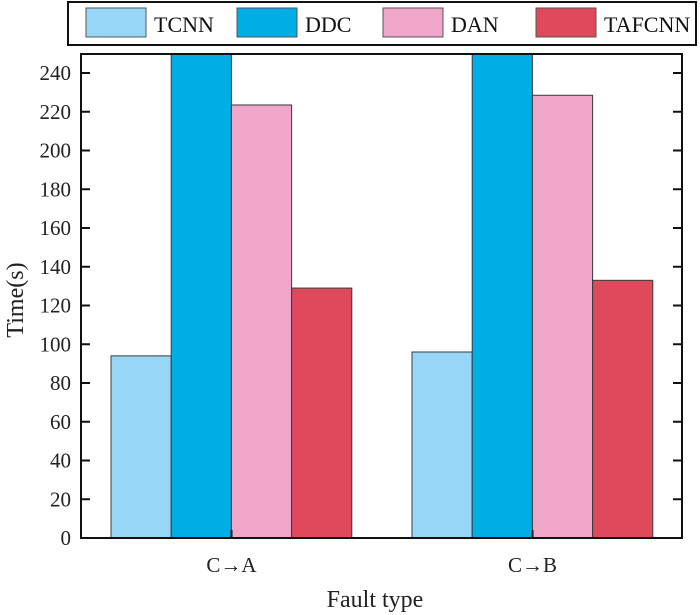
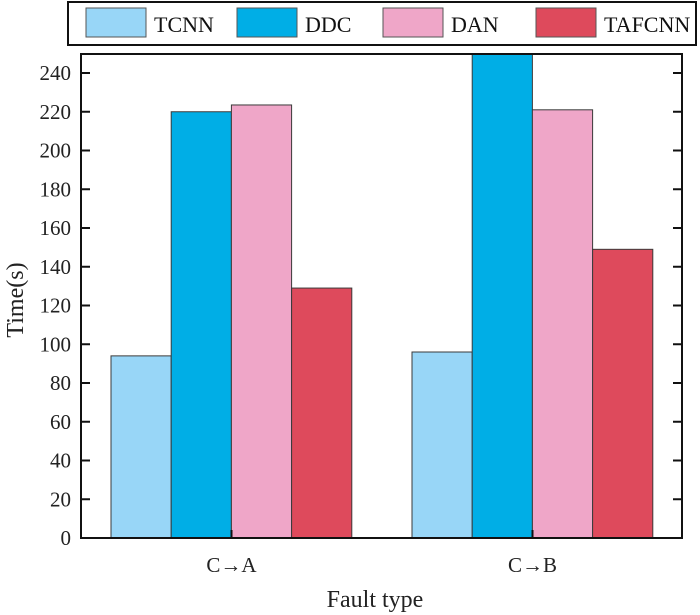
DDC/C→A: 250 -> 220
DAN/C→B: 228 -> 221
TAFCNN/C→B: 133 -> 149
